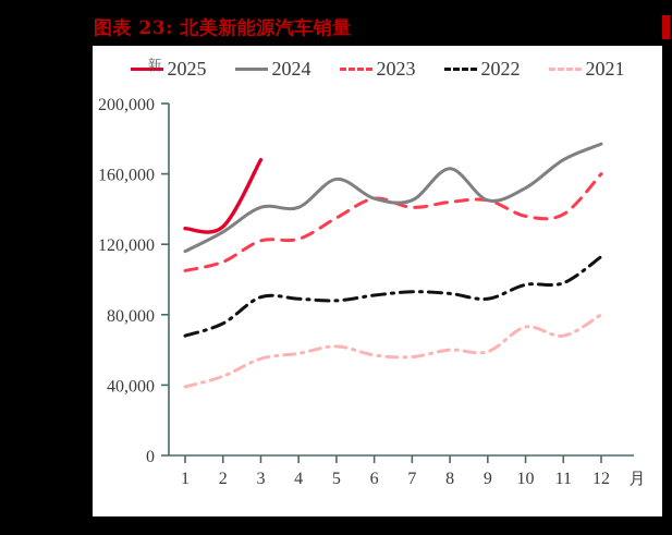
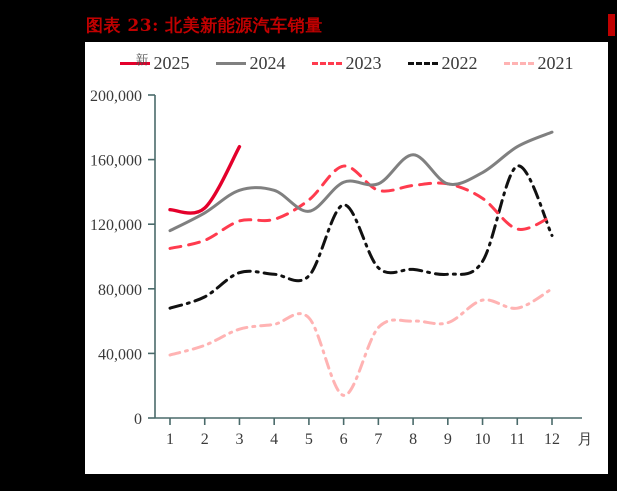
2024/5: 157000 -> 128000
2023/6: 146000 -> 156000
2022/6: 91000 -> 132000
2021/6: 57000 -> 14000
2023/11: 137000 -> 117000
2022/11: 98000 -> 156000
2023/12: 160000 -> 125000
